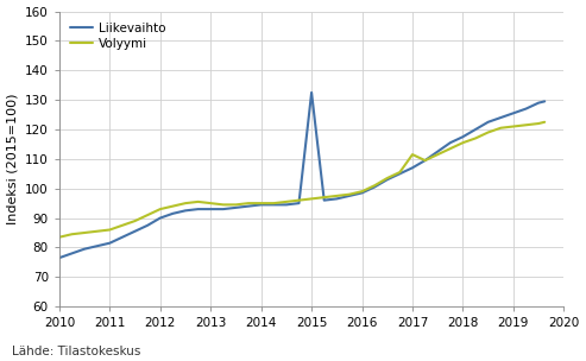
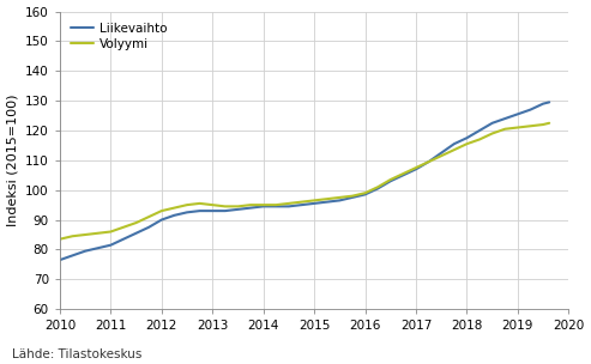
Liikevaihto/2015: 132.5 -> 95.5
Volyymi/2017: 111.5 -> 107.5
